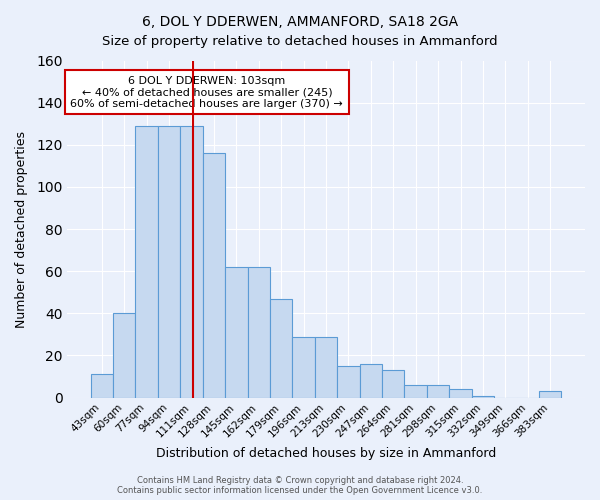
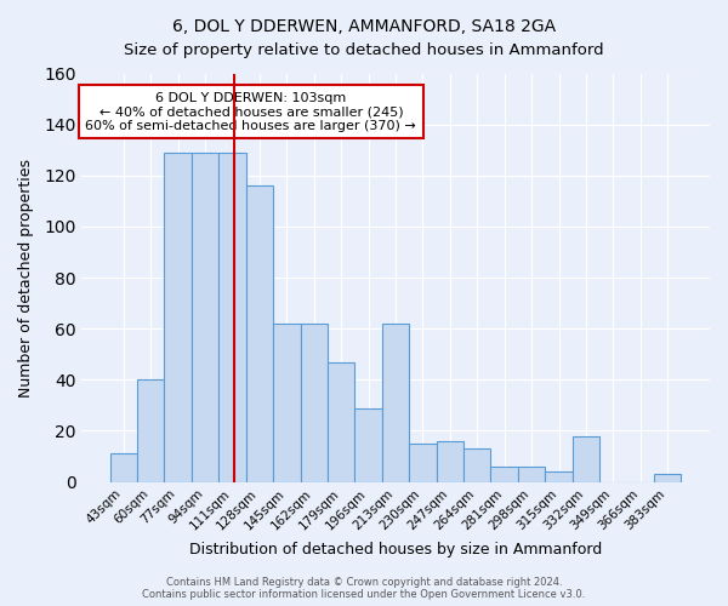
213sqm: 29 -> 62
332sqm: 1 -> 18
